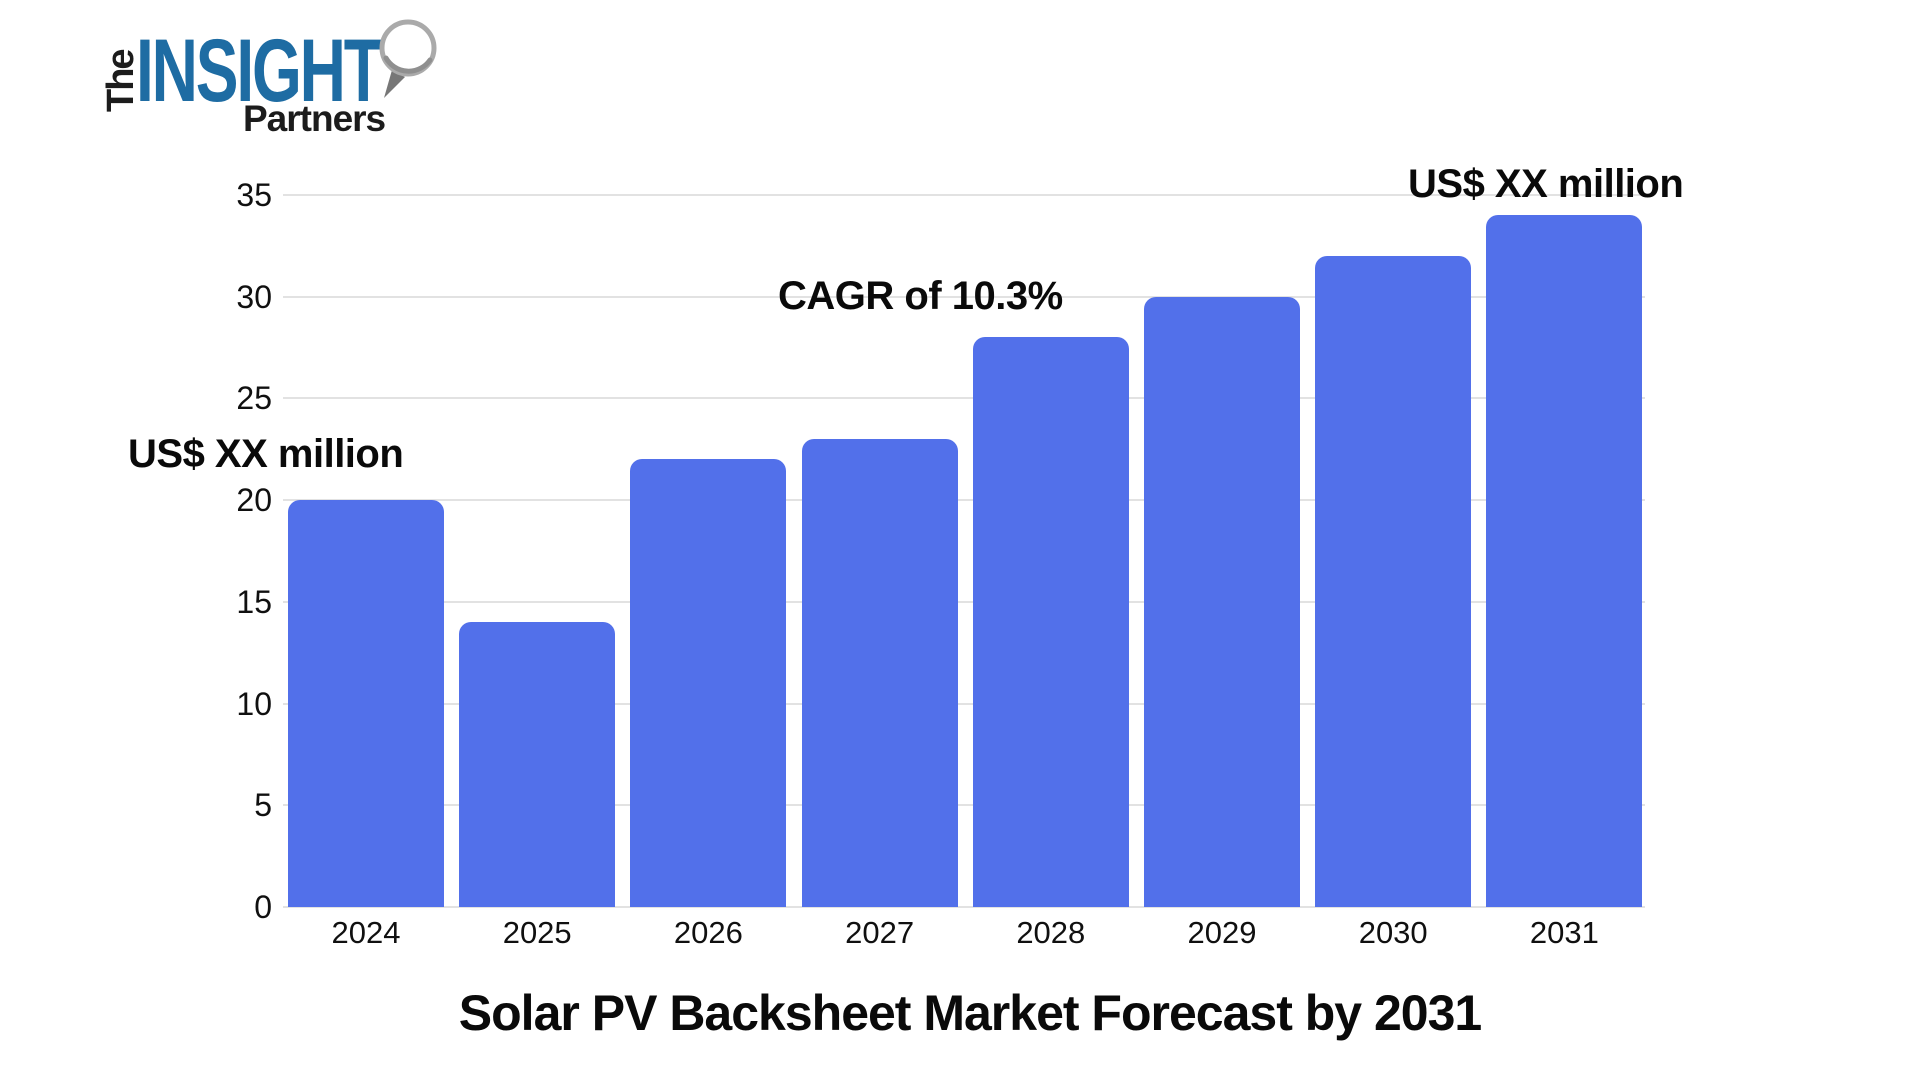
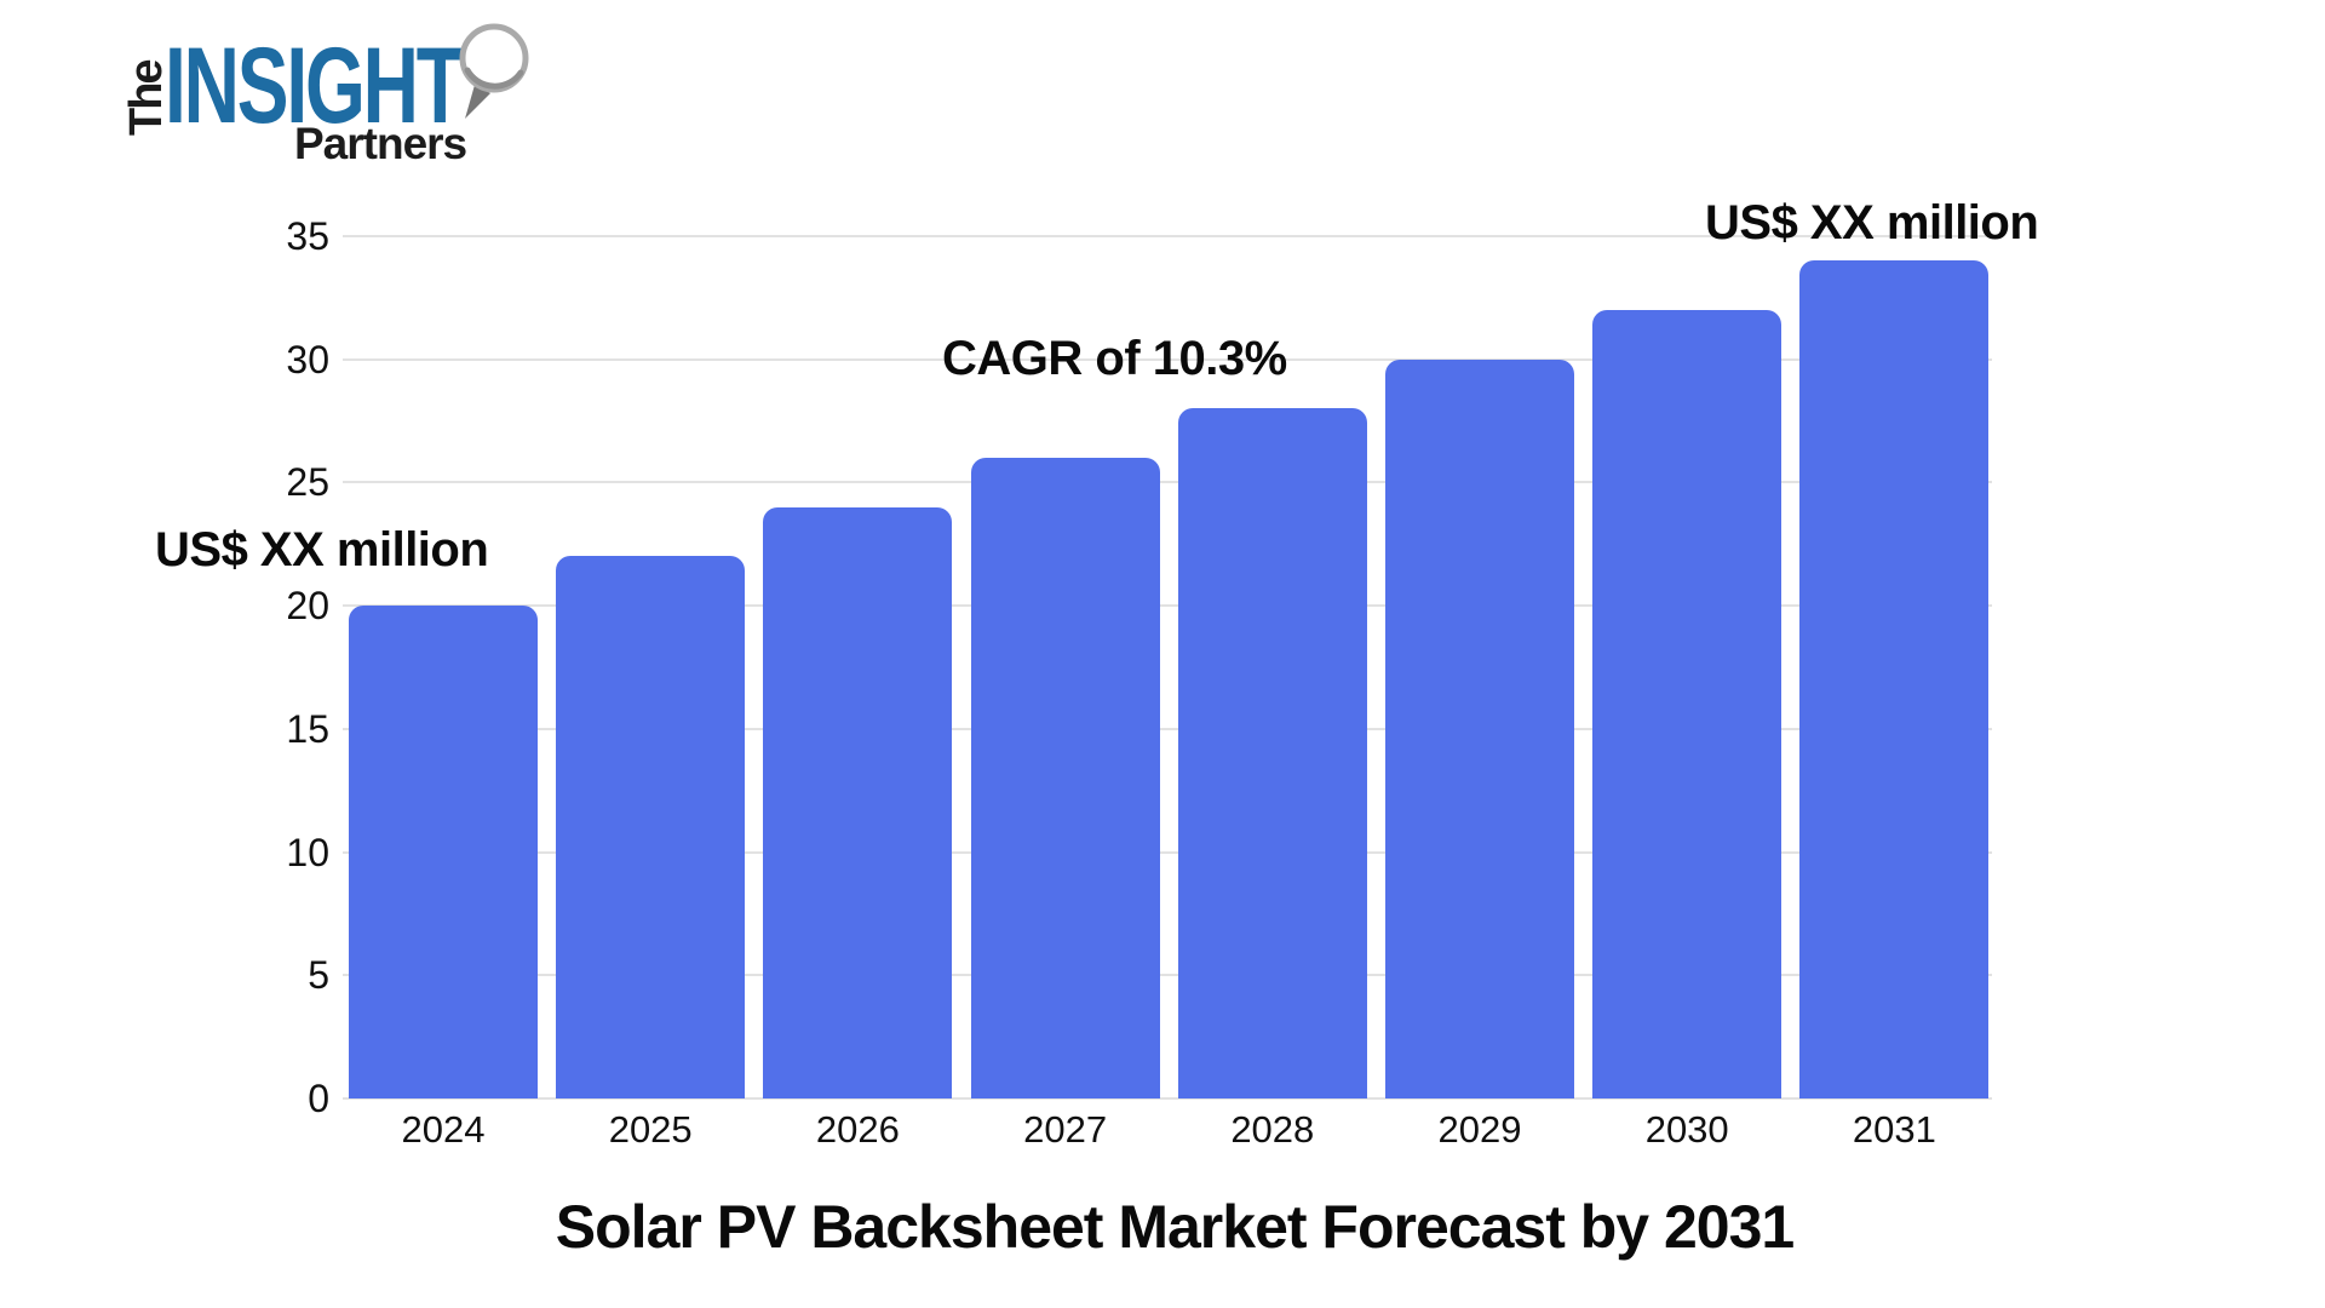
2025: 14 -> 22
2026: 22 -> 24
2027: 23 -> 26
